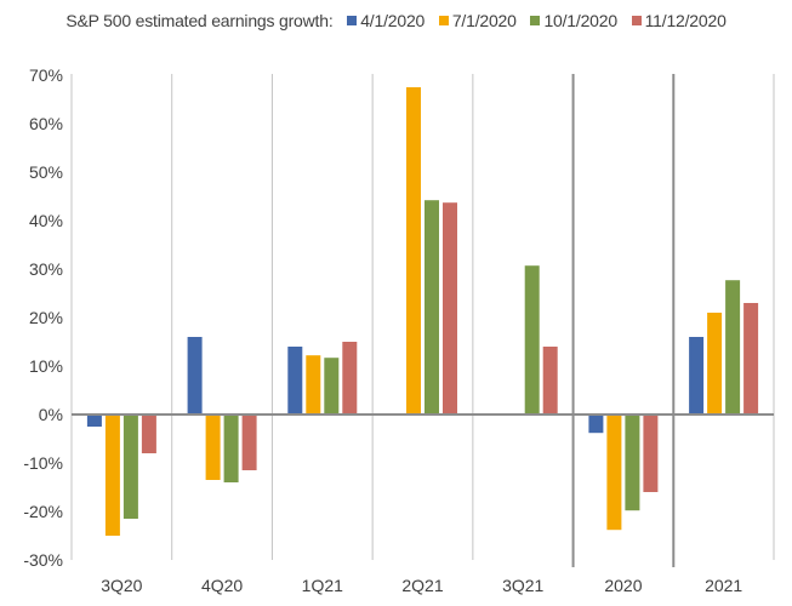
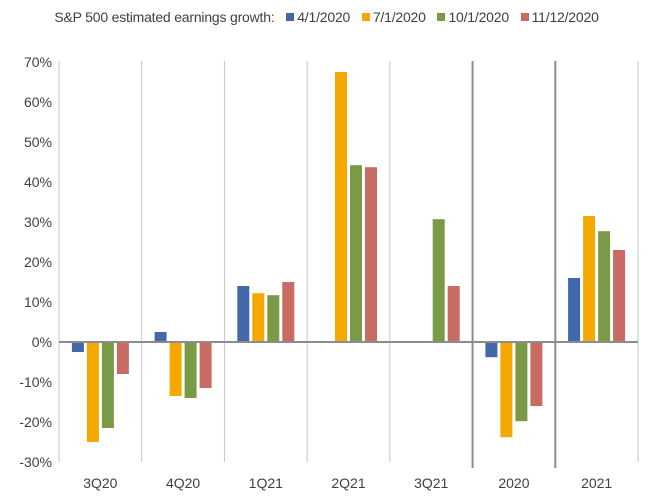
4/1/2020/4Q20: 16% -> 2%
7/1/2020/2021: 21% -> 32%
